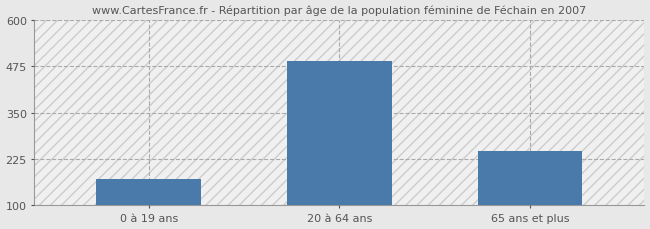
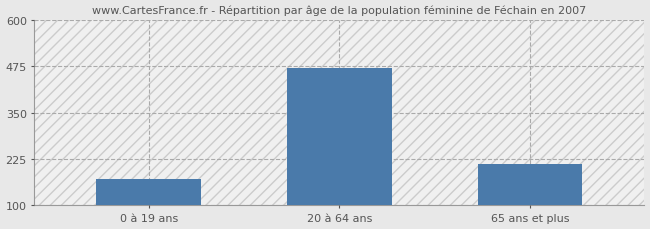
20 à 64 ans: 490 -> 470
65 ans et plus: 245 -> 210
